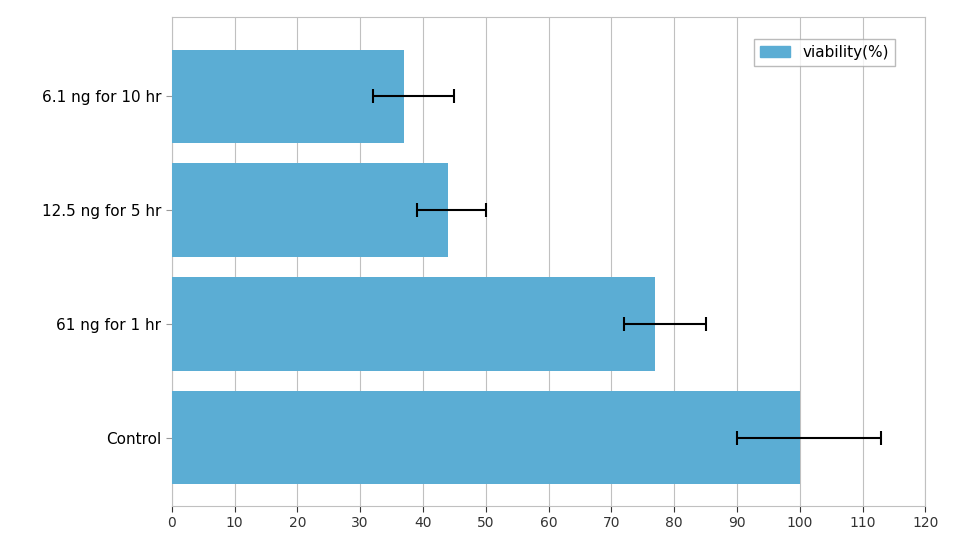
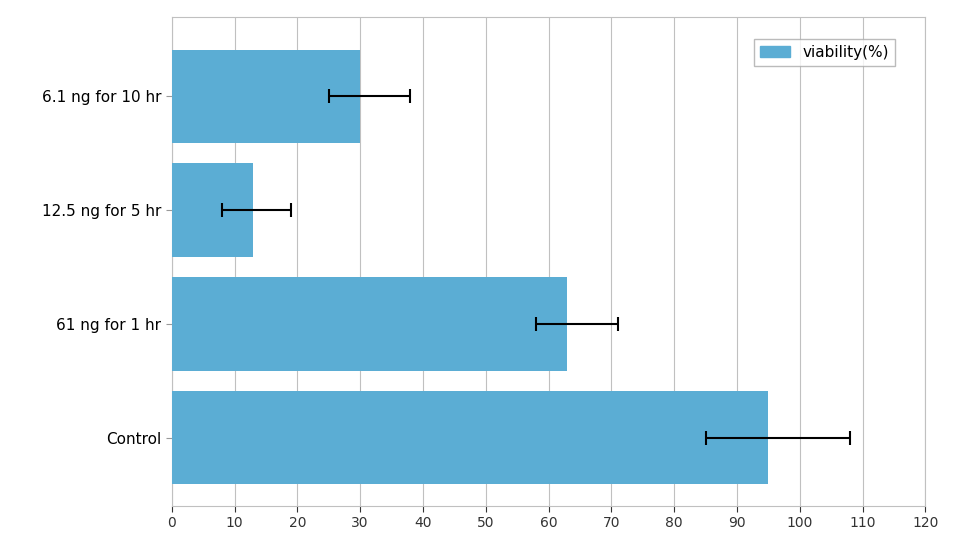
6.1 ng for 10 hr: 37 -> 30
12.5 ng for 5 hr: 44 -> 13
61 ng for 1 hr: 77 -> 63
Control: 100 -> 95
